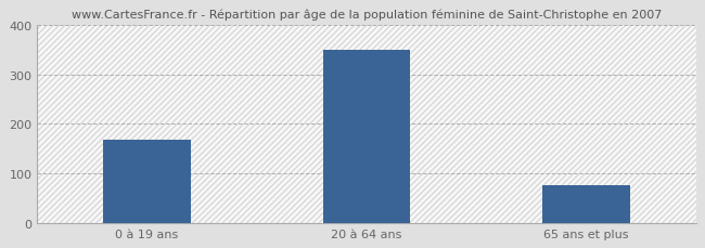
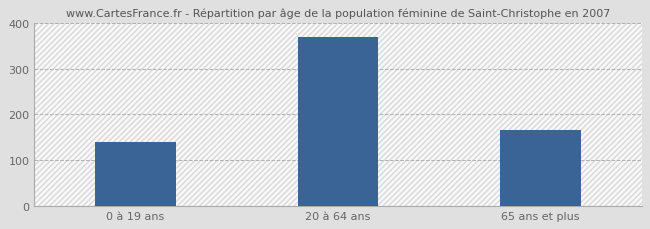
0 à 19 ans: 167 -> 140
20 à 64 ans: 350 -> 370
65 ans et plus: 75 -> 165
